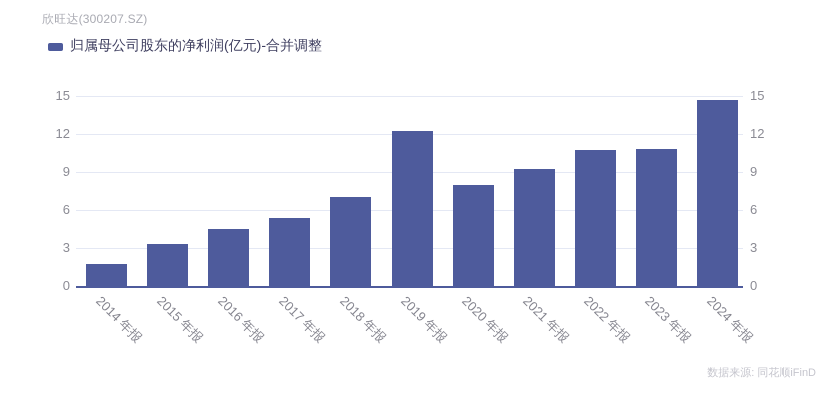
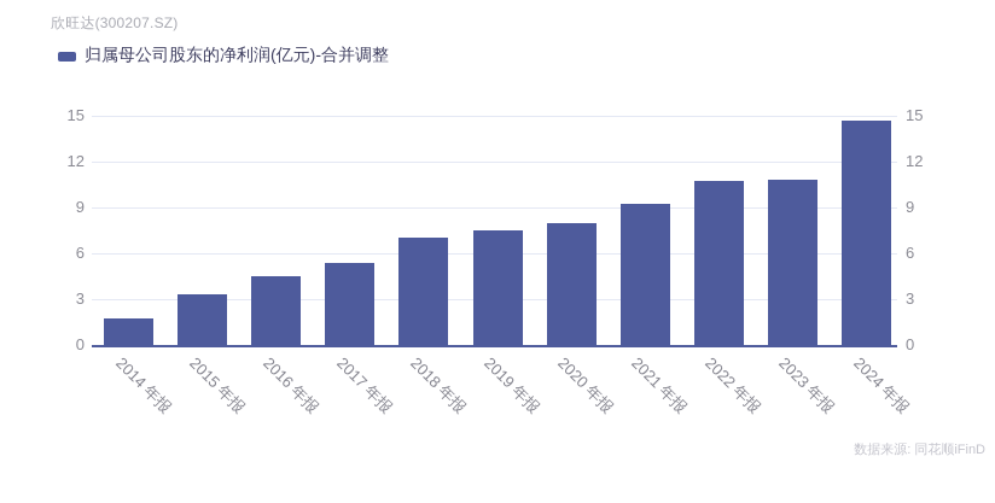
2019 年报: 12.2 -> 7.5
